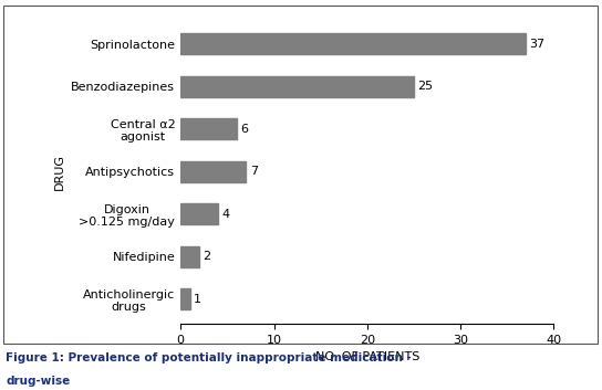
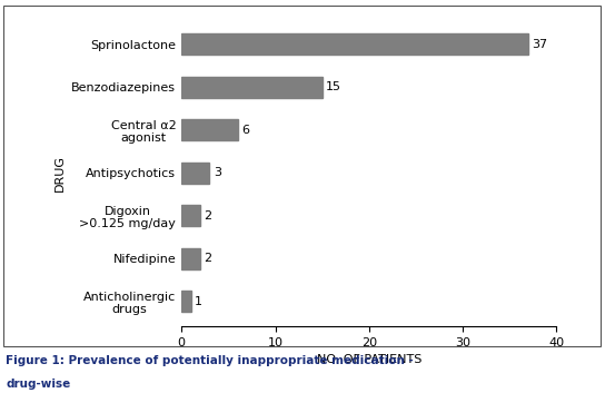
Benzodiazepines: 25 -> 15
Antipsychotics: 7 -> 3
Digoxin >0.125 mg/day: 4 -> 2
